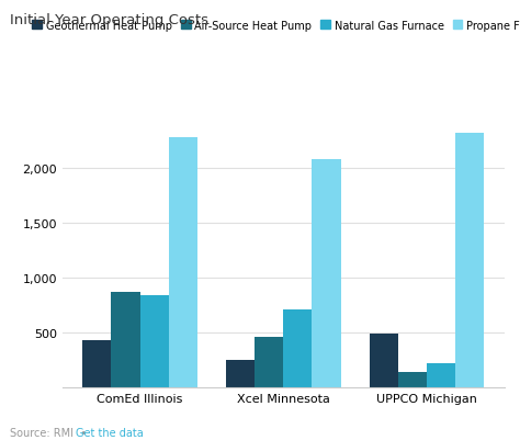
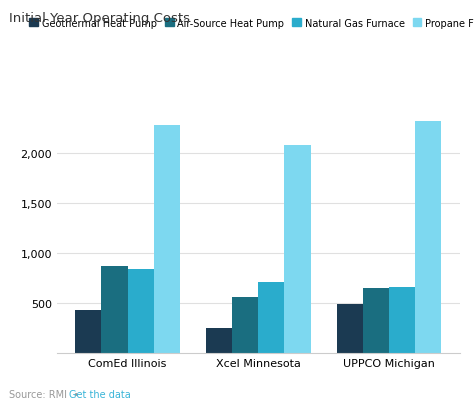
Air-Source Heat Pump/Xcel Minnesota: 460 -> 560
Air-Source Heat Pump/UPPCO Michigan: 140 -> 650
Natural Gas Furnace/UPPCO Michigan: 220 -> 660
